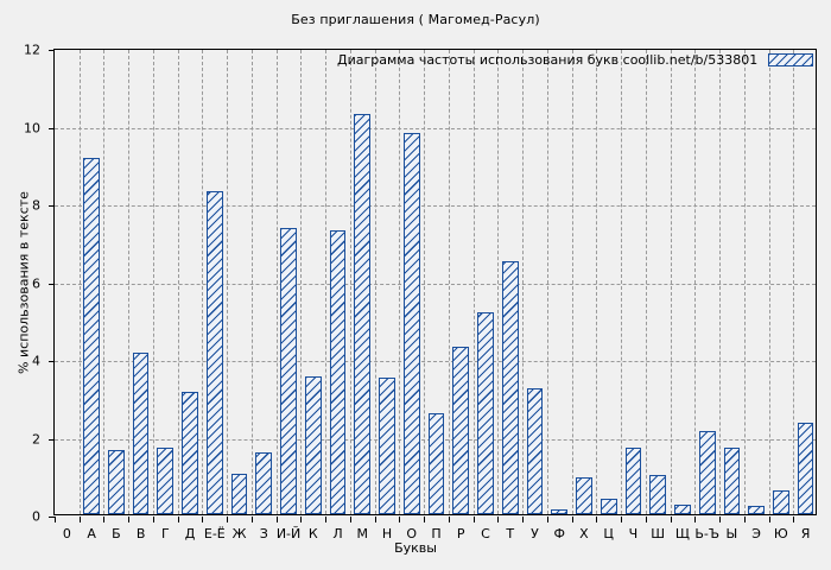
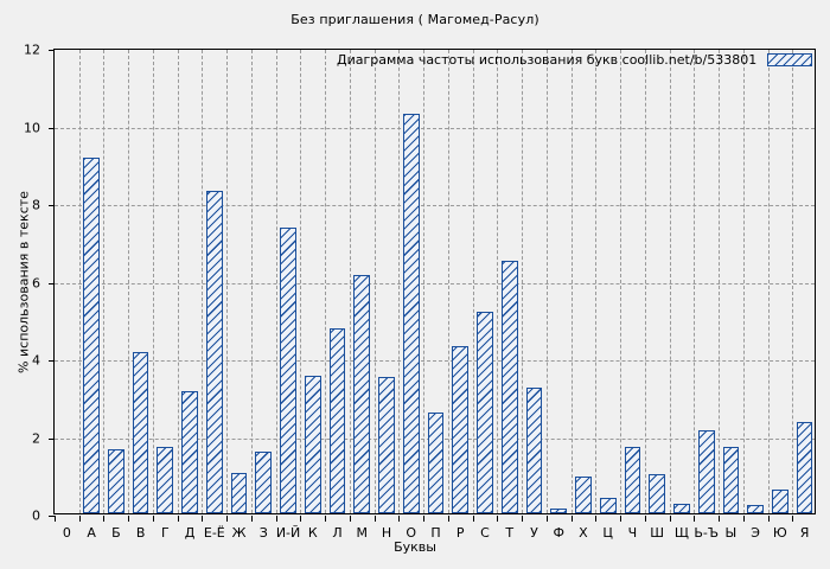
Л: 7.3 -> 4.8
М: 10.3 -> 6.2
О: 9.8 -> 10.3
